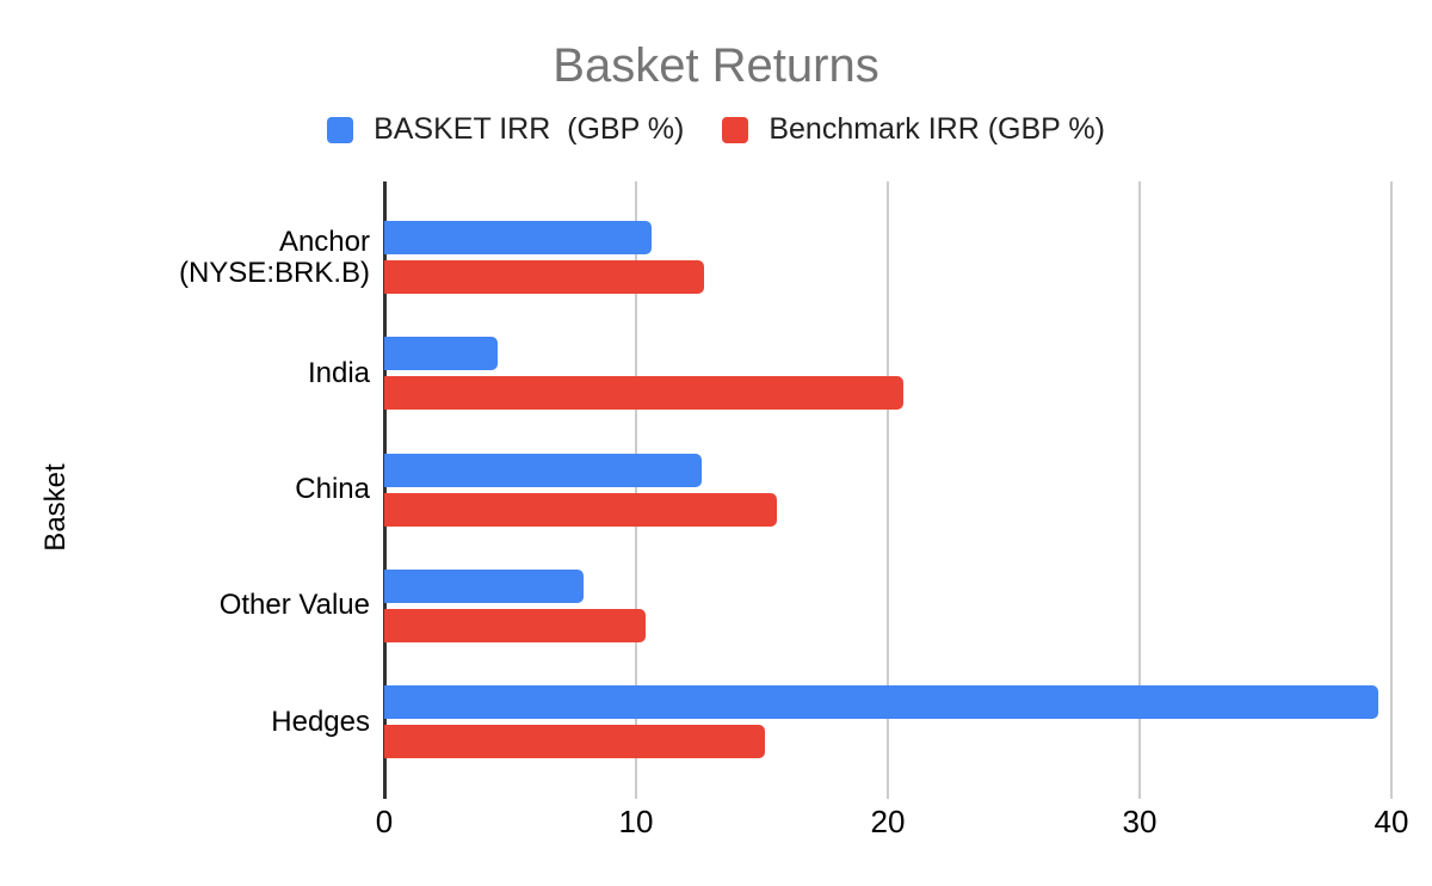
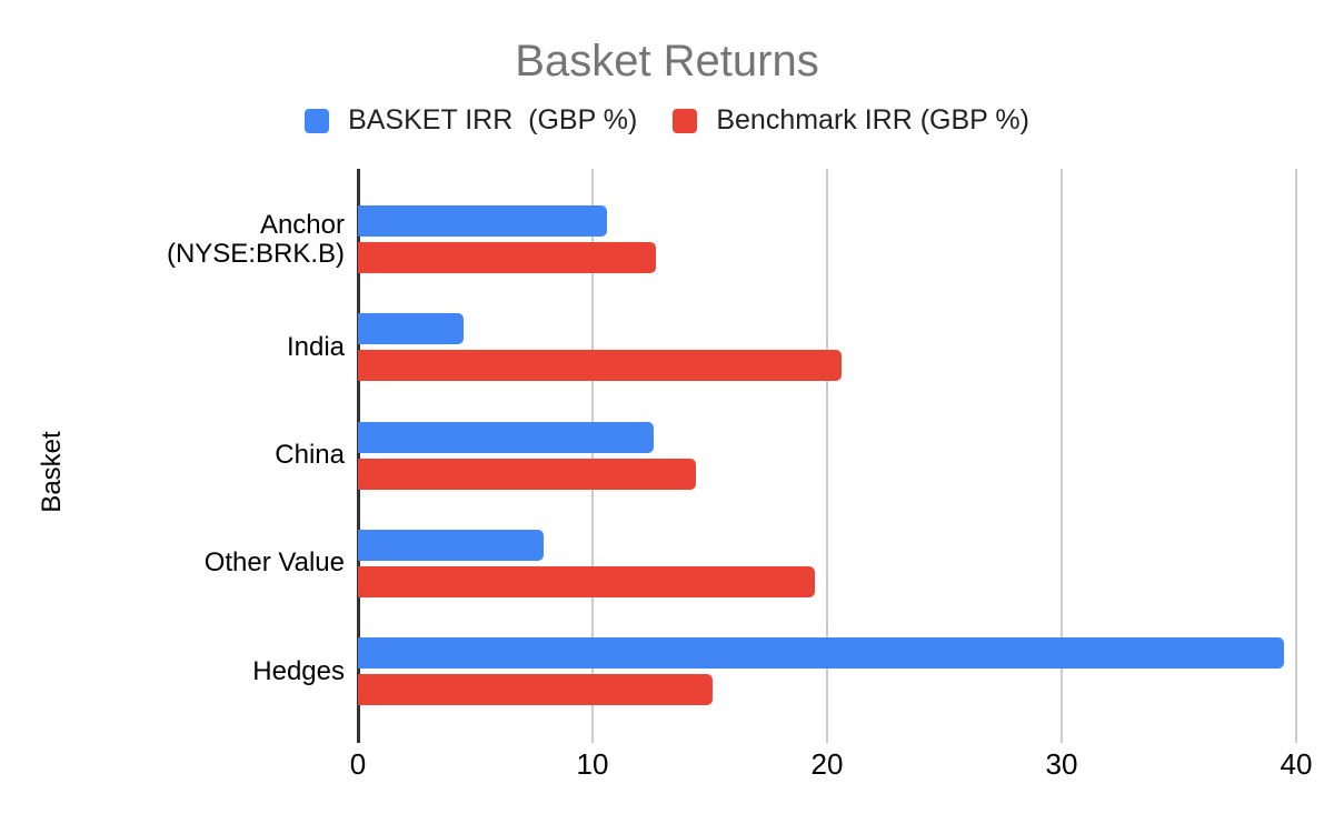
Benchmark IRR (GBP %)/China: 15.6 -> 14.4
Benchmark IRR (GBP %)/Other Value: 10.4 -> 19.5
